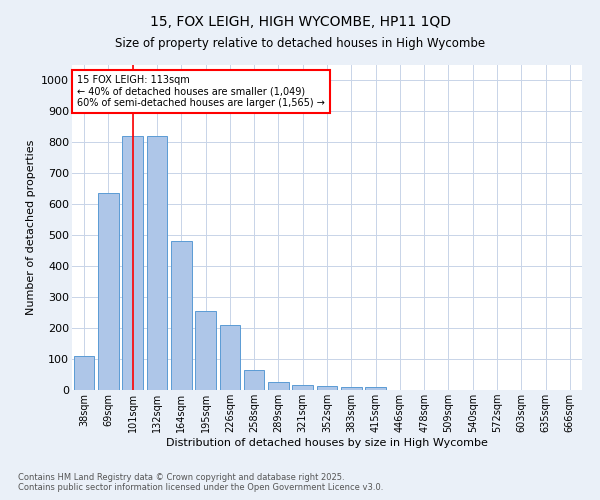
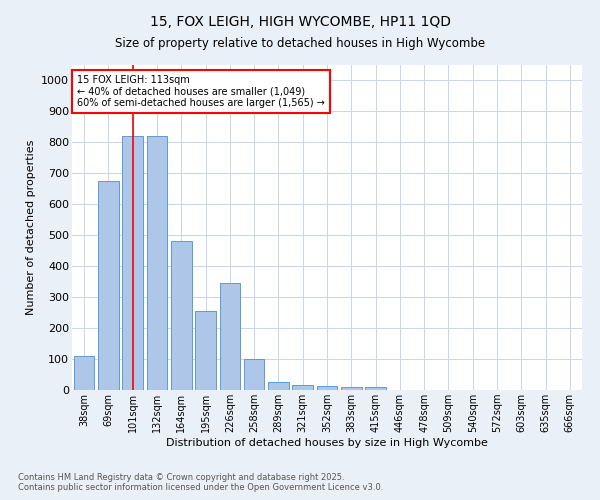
69sqm: 635 -> 675
226sqm: 210 -> 345
258sqm: 65 -> 100
